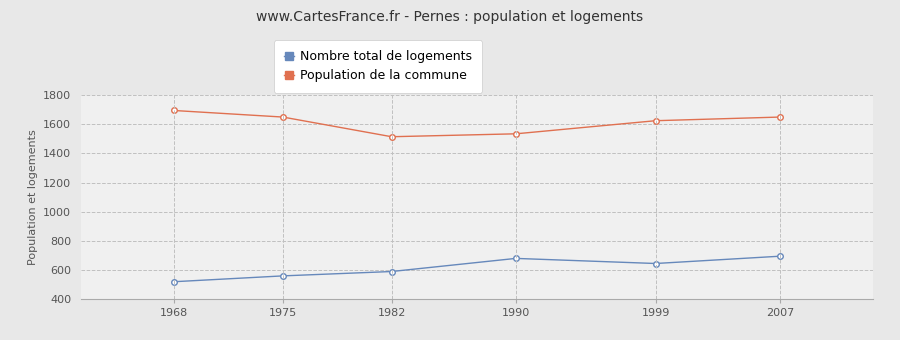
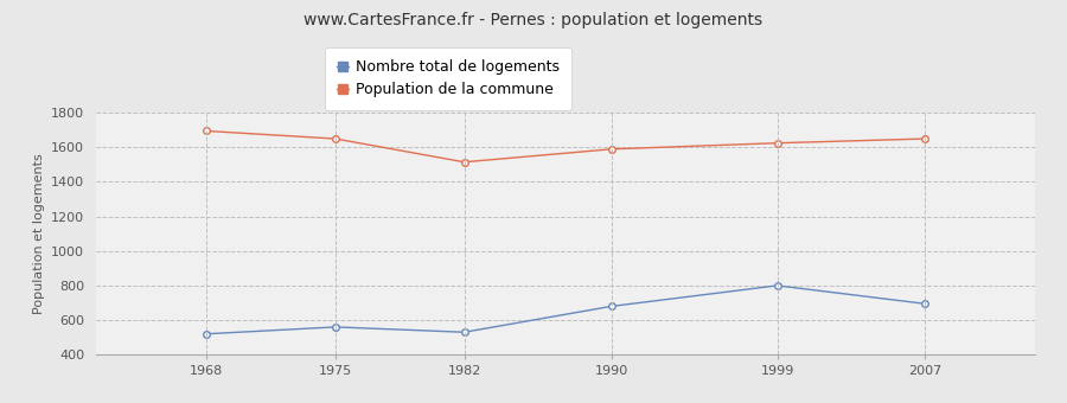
Nombre total de logements/1982: 590 -> 530
Population de la commune/1990: 1540 -> 1590
Nombre total de logements/1999: 640 -> 800
